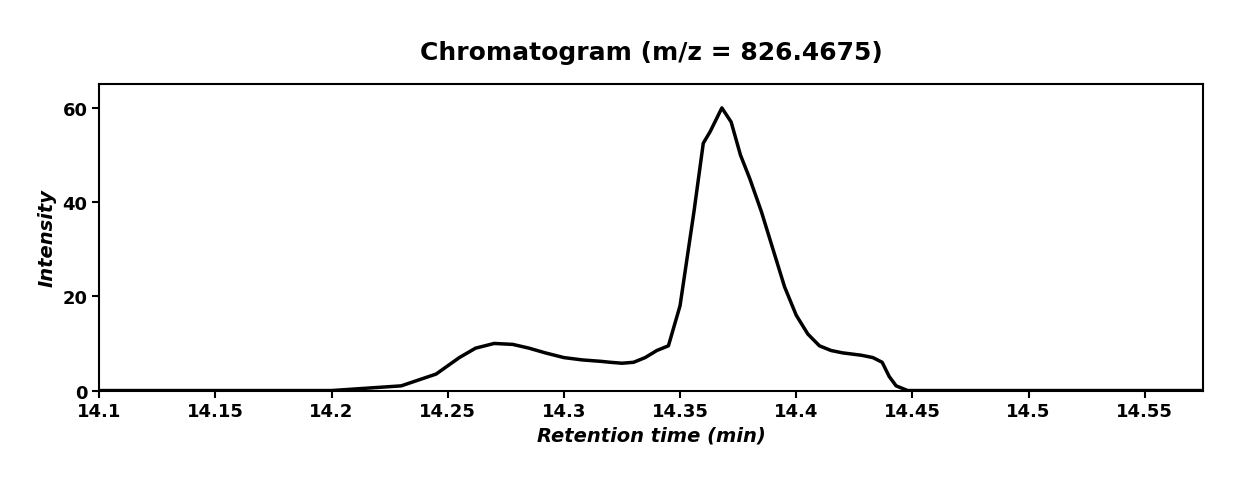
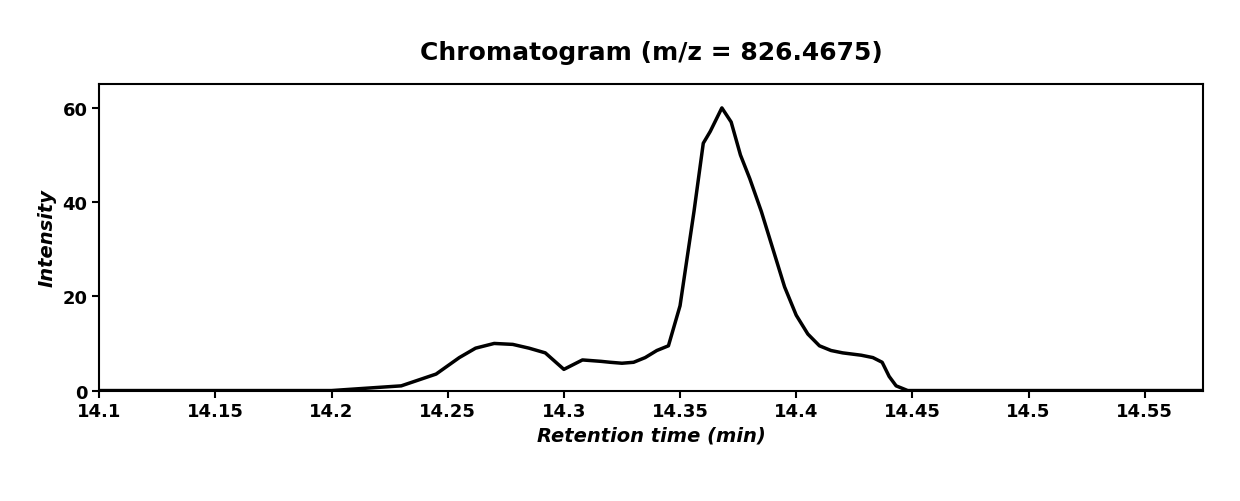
14.3: 7.0 -> 4.5
